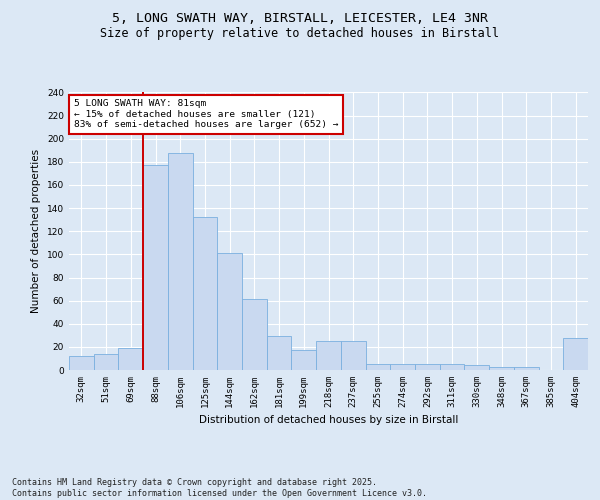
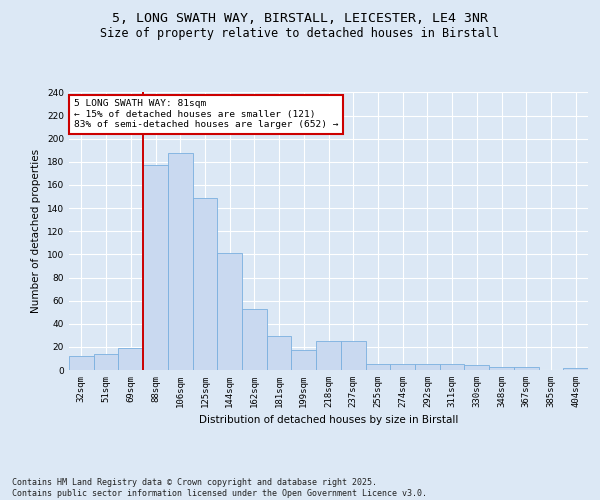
125sqm: 132 -> 149
162sqm: 61 -> 53
404sqm: 28 -> 2
